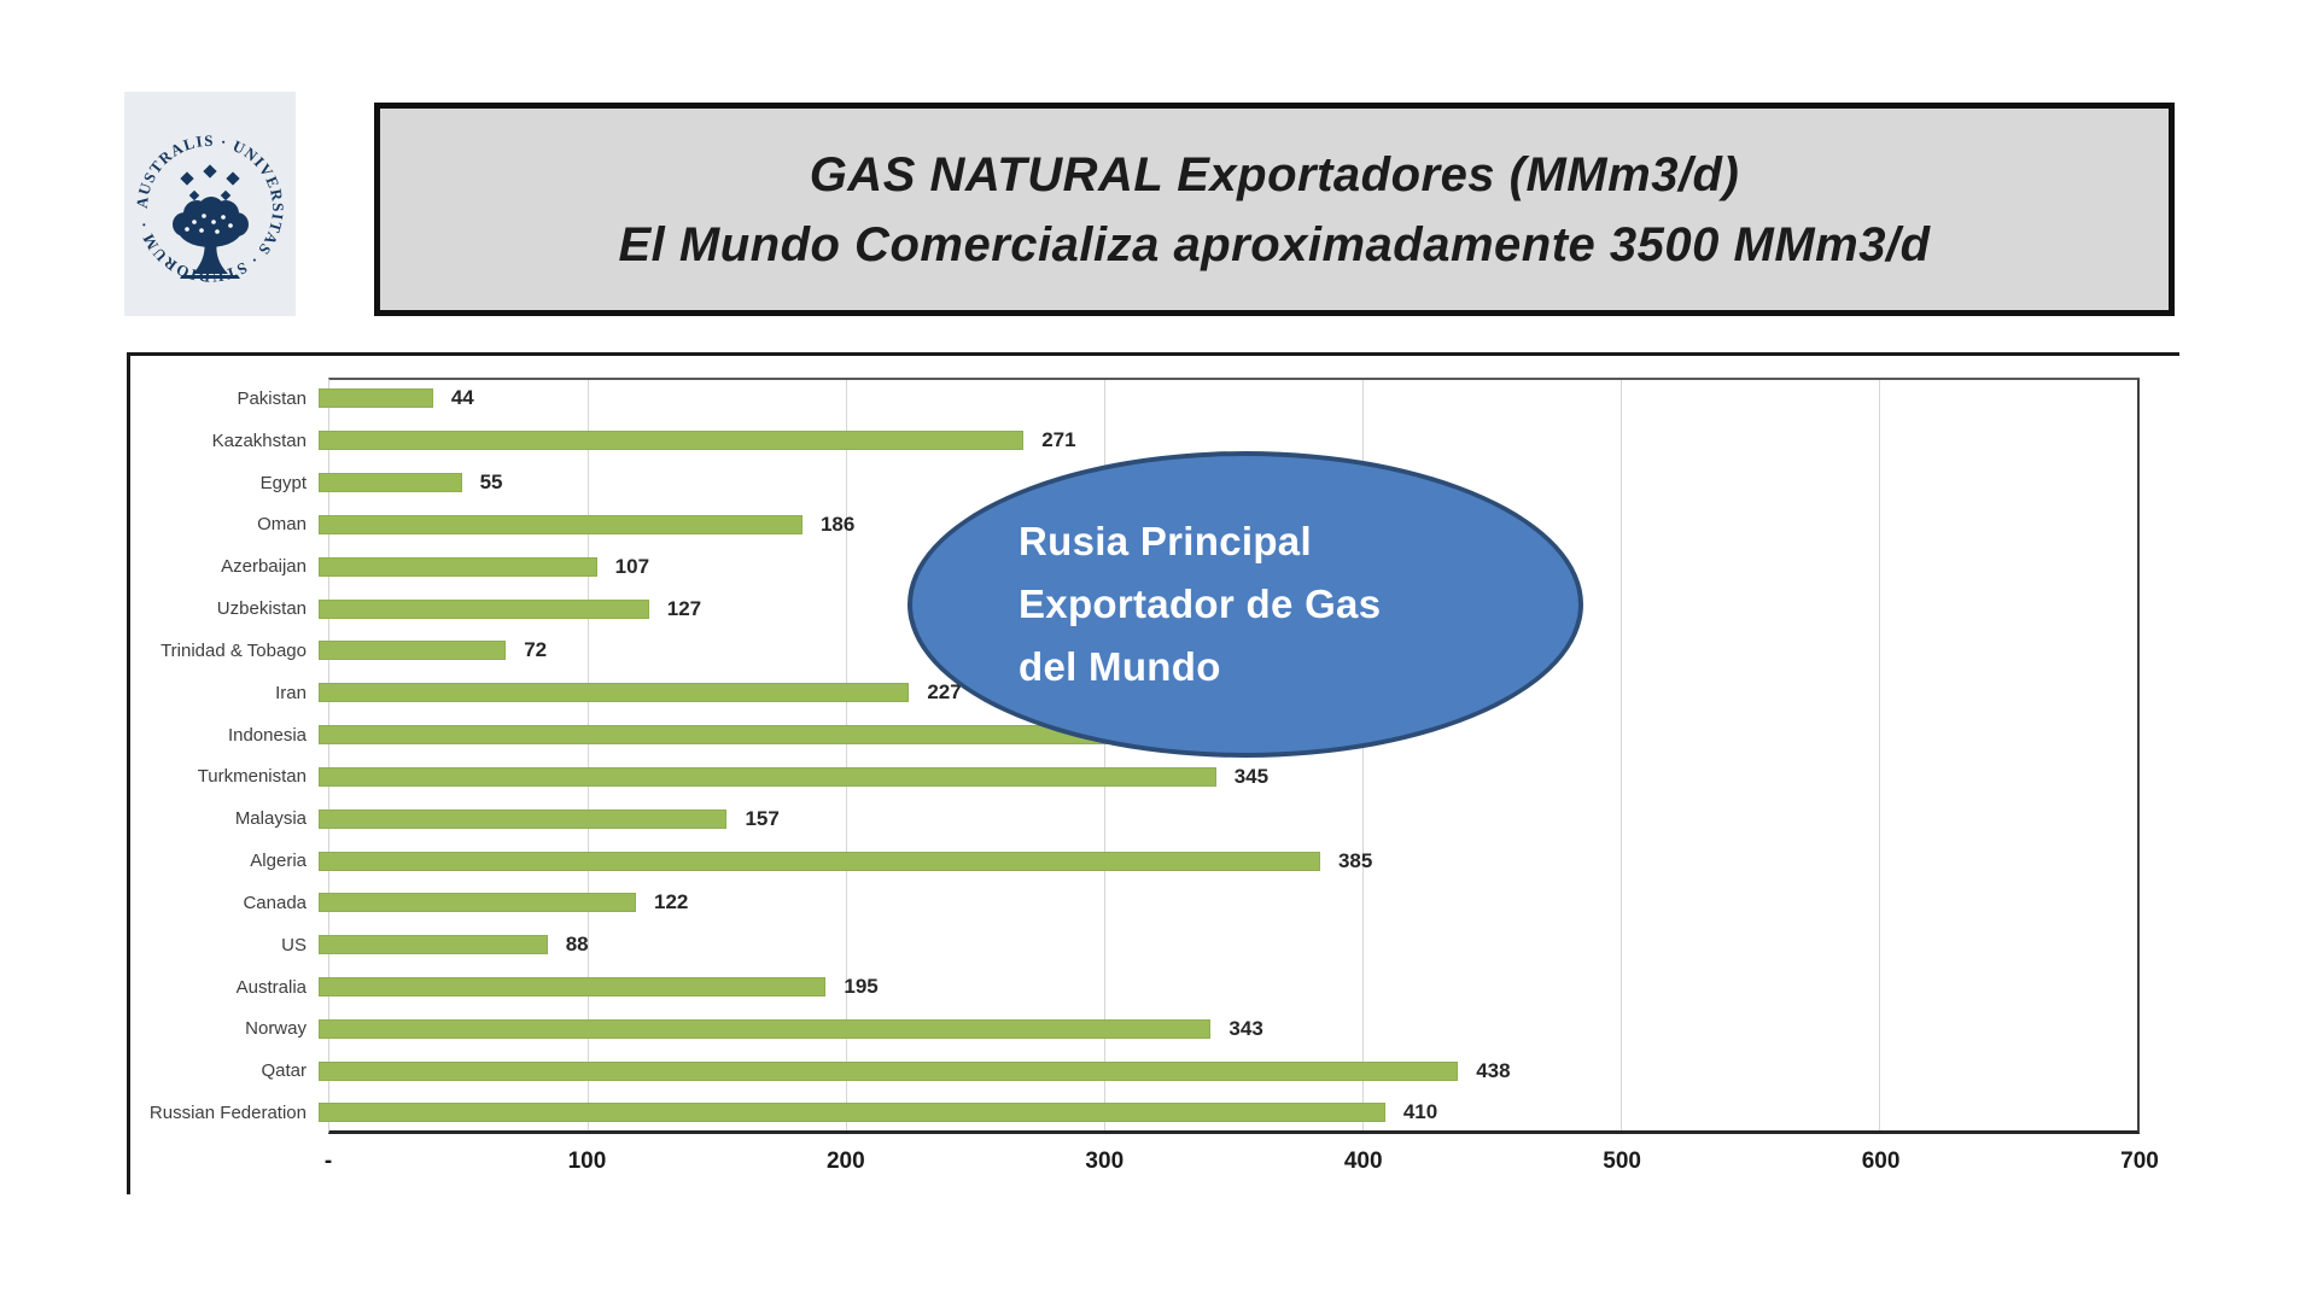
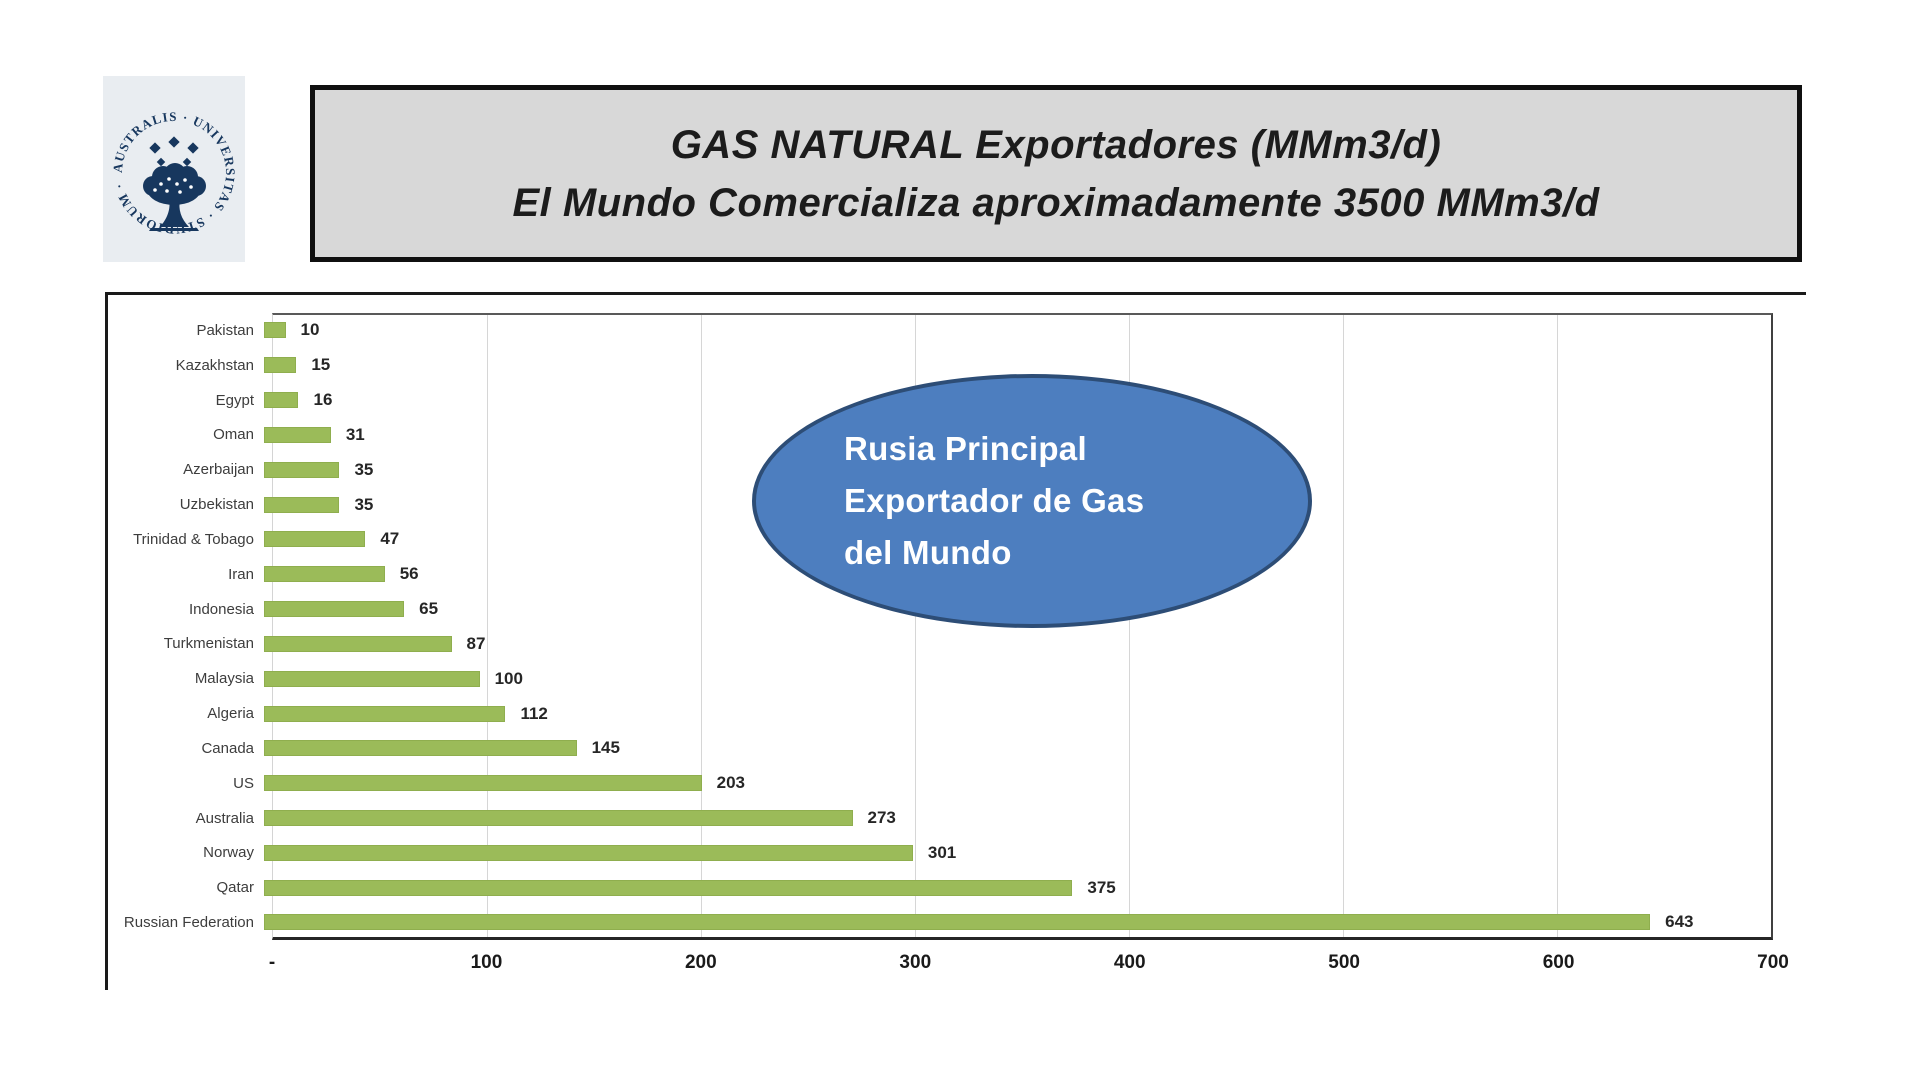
Pakistan: 44 -> 10
Kazakhstan: 271 -> 15
Egypt: 55 -> 16
Oman: 186 -> 31
Azerbaijan: 107 -> 35
Uzbekistan: 127 -> 35
Trinidad & Tobago: 72 -> 47
Iran: 227 -> 56
Indonesia: 335 -> 65
Turkmenistan: 345 -> 87
Malaysia: 157 -> 100
Algeria: 385 -> 112
Canada: 122 -> 145
US: 88 -> 203
Australia: 195 -> 273
Norway: 343 -> 301
Qatar: 438 -> 375
Russian Federation: 410 -> 643
